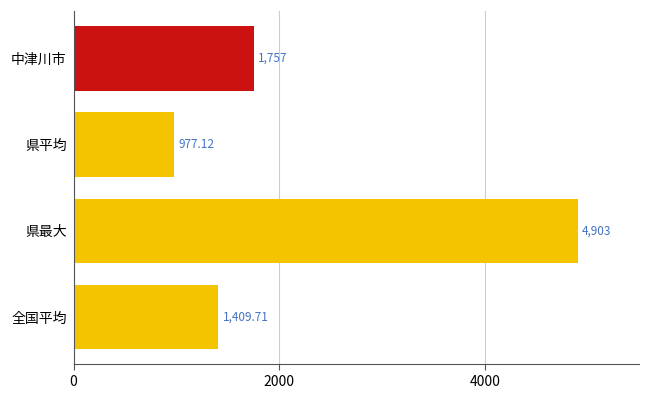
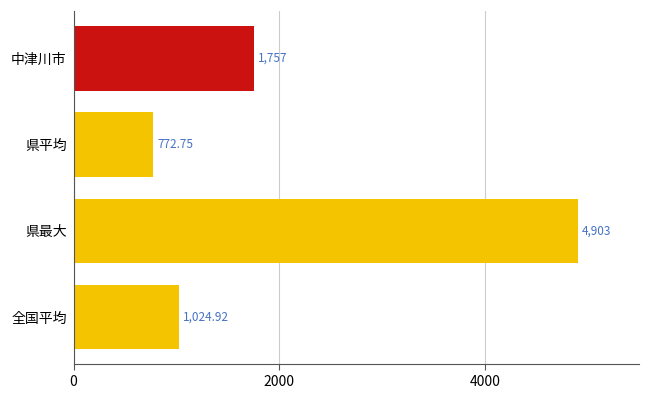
県平均: 977.12 -> 772.75
全国平均: 1,409.71 -> 1,024.92
